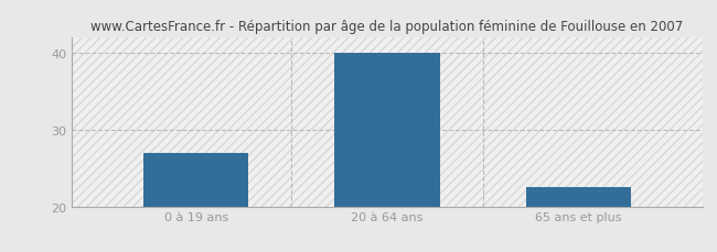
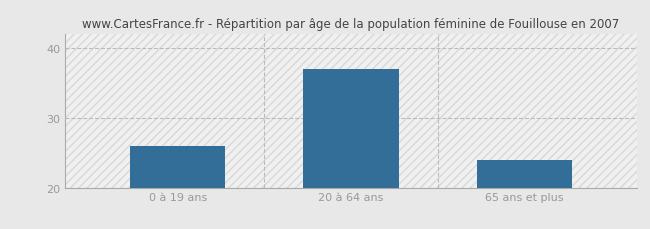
0 à 19 ans: 27.0 -> 26.0
20 à 64 ans: 40.0 -> 37.0
65 ans et plus: 22.5 -> 24.0
